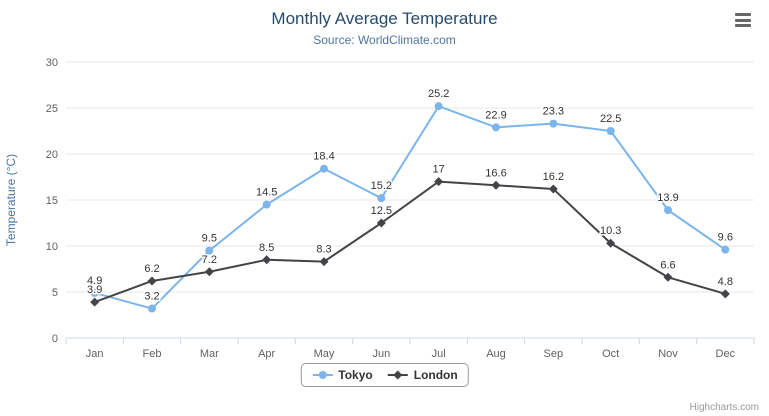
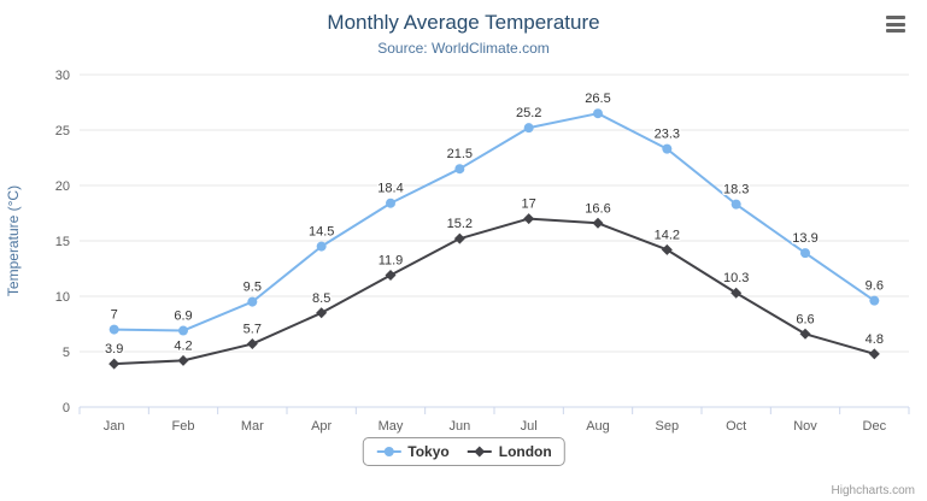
Tokyo/Jan: 4.9 -> 7
Tokyo/Feb: 3.2 -> 6.9
London/Feb: 6.2 -> 4.2
London/Mar: 7.2 -> 5.7
London/May: 8.3 -> 11.9
Tokyo/Jun: 15.2 -> 21.5
London/Jun: 12.5 -> 15.2
Tokyo/Aug: 22.9 -> 26.5
London/Sep: 16.2 -> 14.2
Tokyo/Oct: 22.5 -> 18.3
